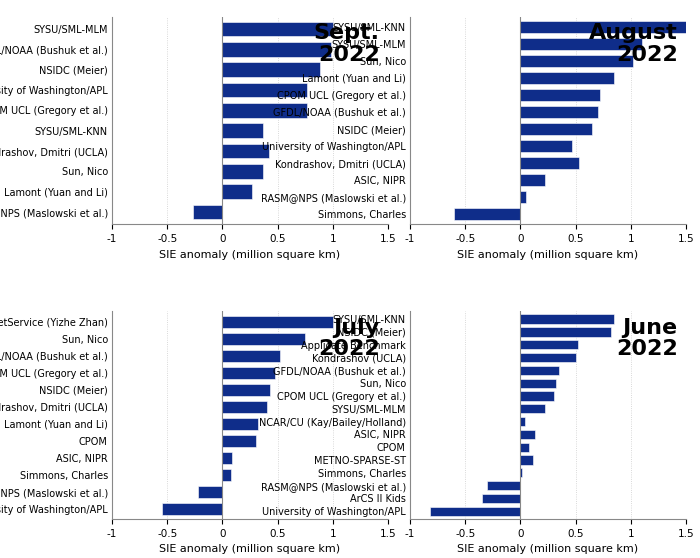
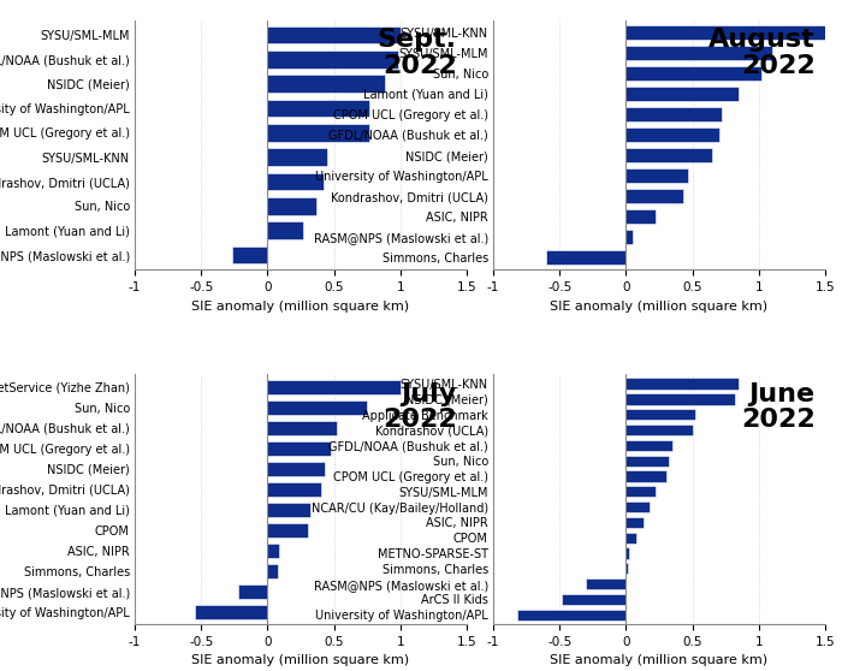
SYSU/SML-KNN: 0.37 -> 0.45
Kondrashov, Dmitri (UCLA): 0.53 -> 0.43
NCAR/CU (Kay/Bailey/Holland): 0.04 -> 0.18
METNO-SPARSE-ST: 0.11 -> 0.02
ArCS II Kids: -0.35 -> -0.48
